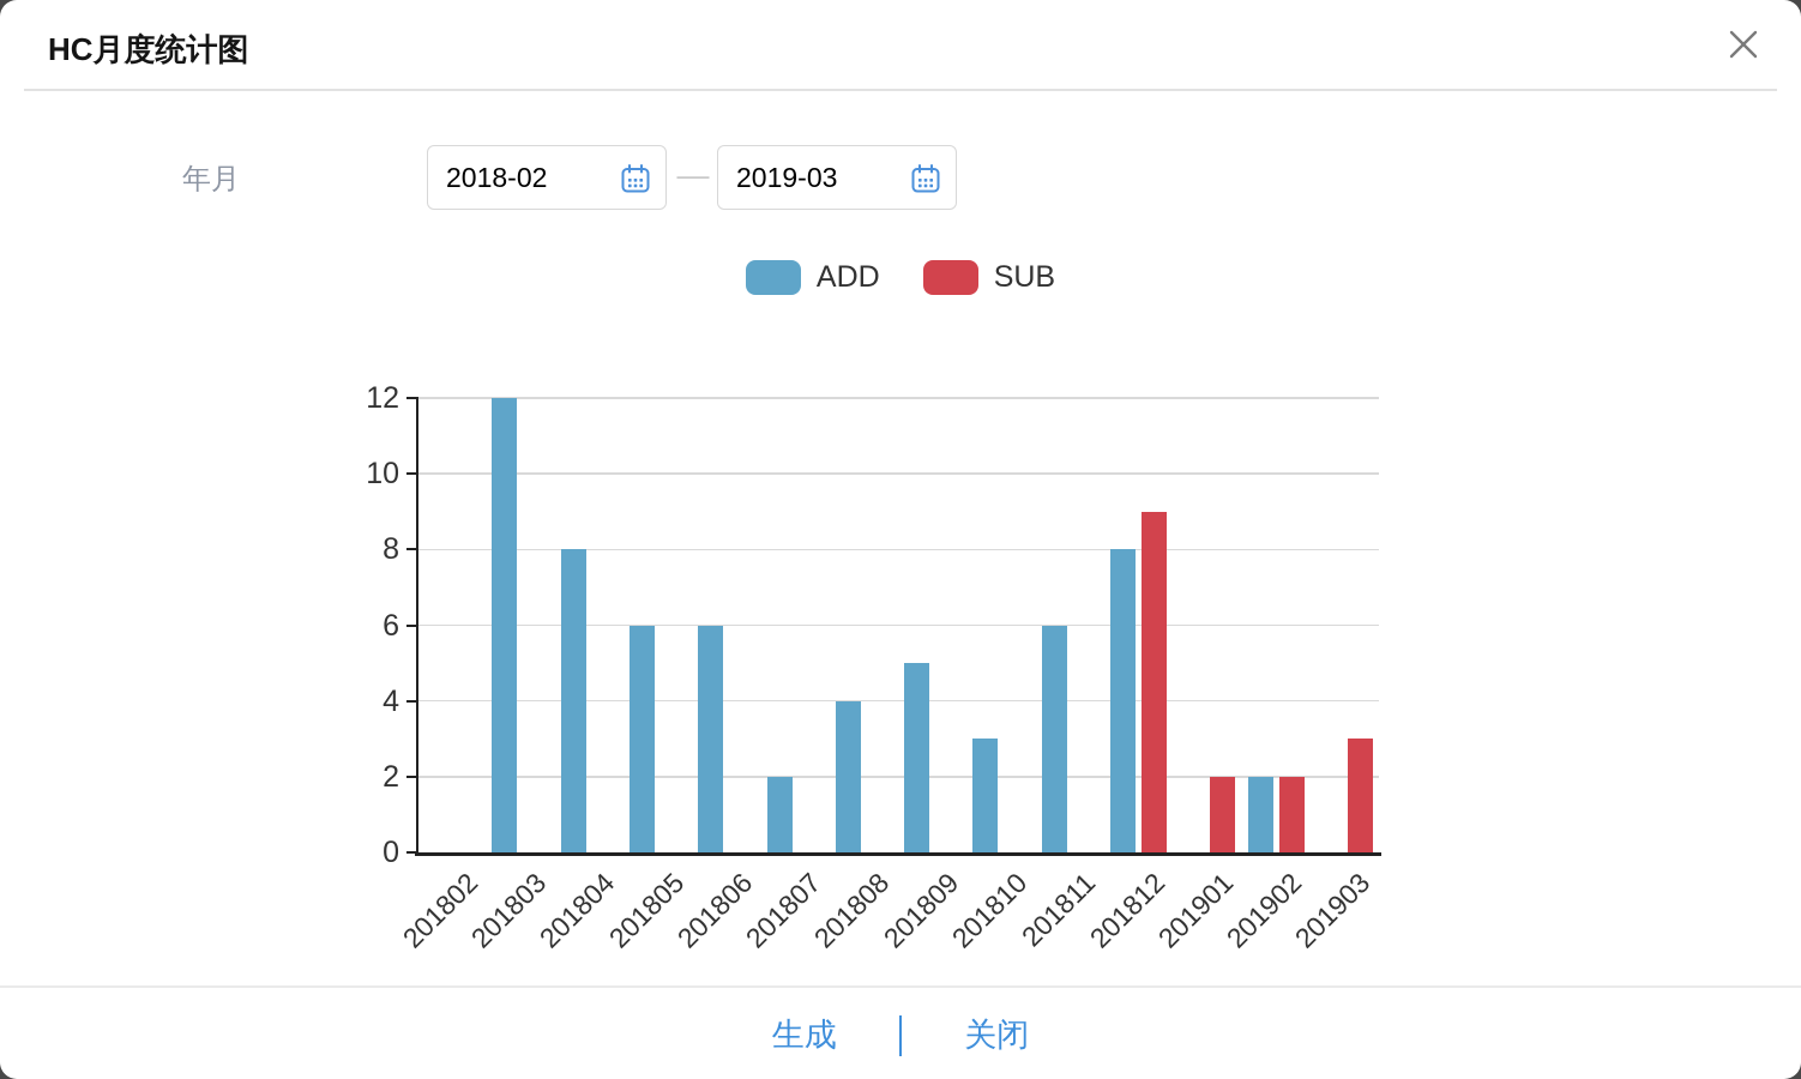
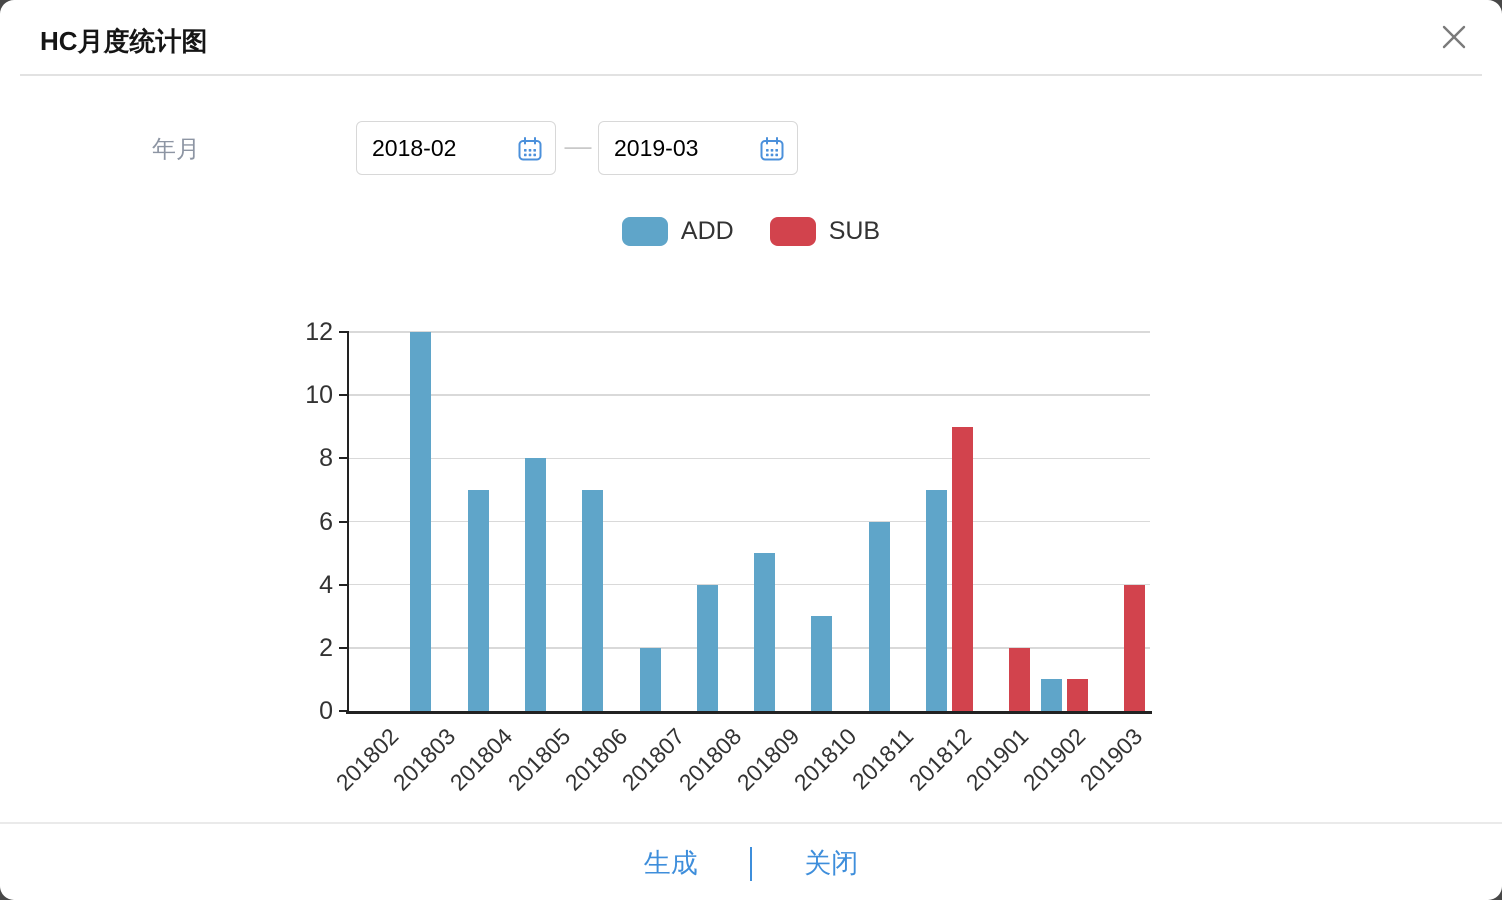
ADD/201804: 8 -> 7
ADD/201805: 6 -> 8
ADD/201806: 6 -> 7
ADD/201812: 8 -> 7
ADD/201902: 2 -> 1
SUB/201902: 2 -> 1
SUB/201903: 3 -> 4
